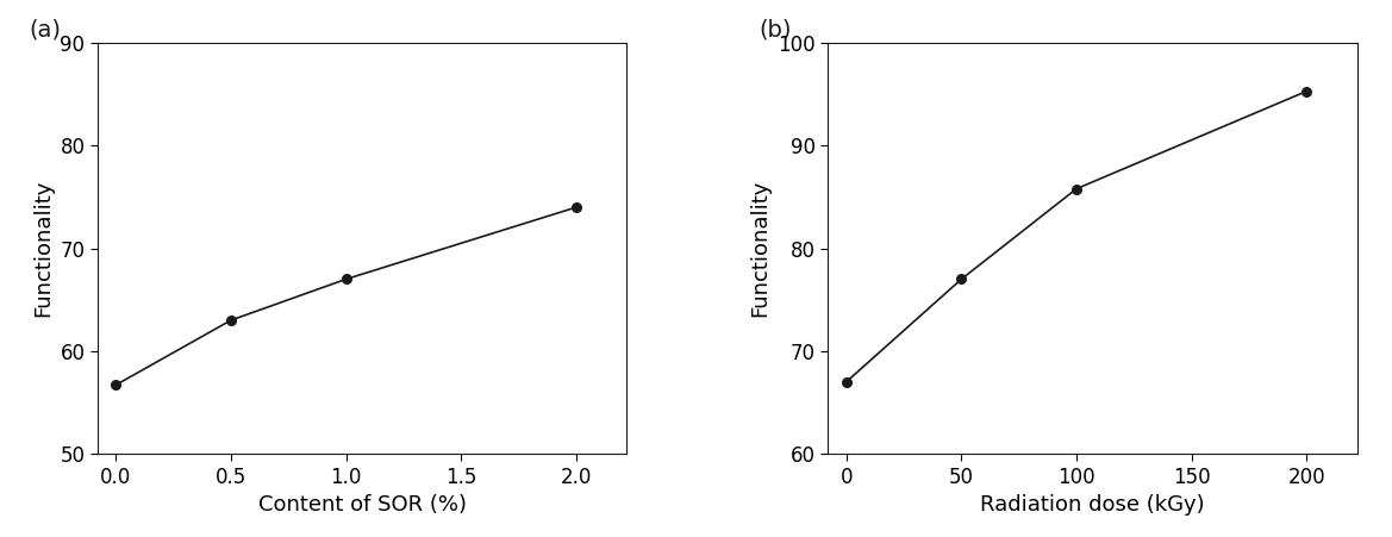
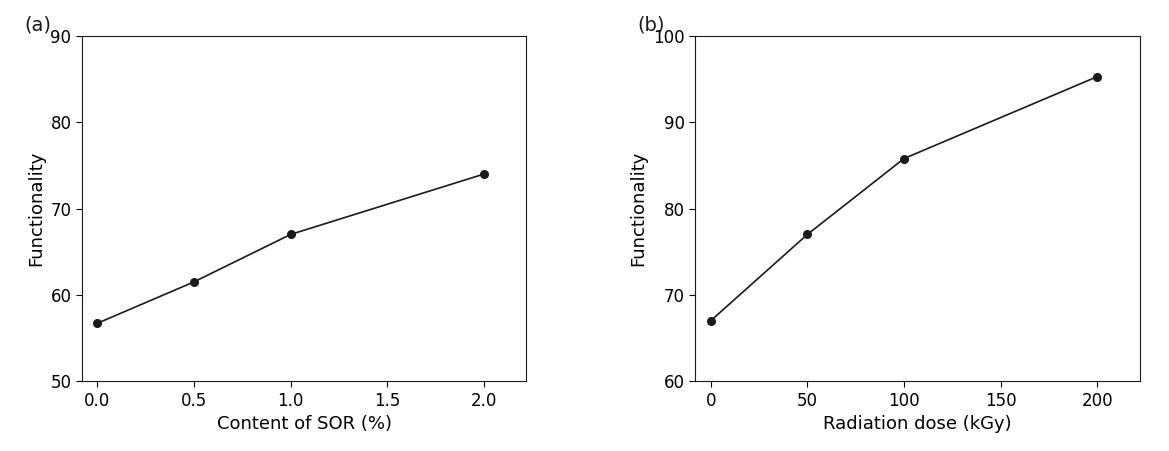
0.5: 63.0 -> 61.5
